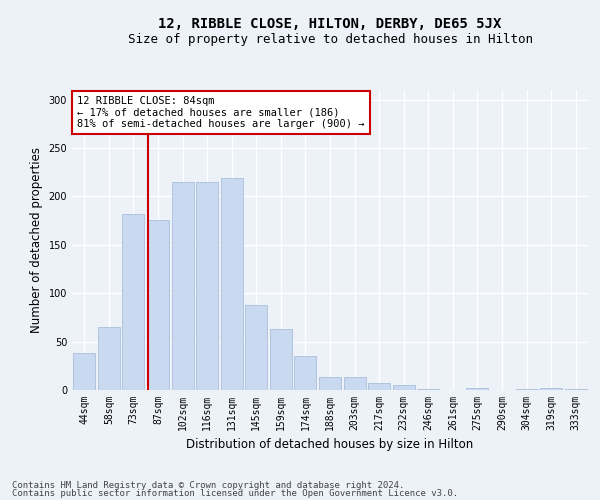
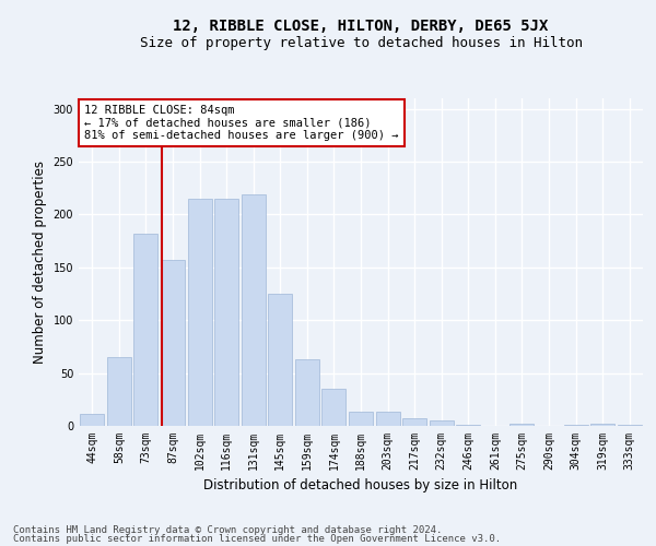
44sqm: 38 -> 11
87sqm: 176 -> 157
145sqm: 88 -> 125
